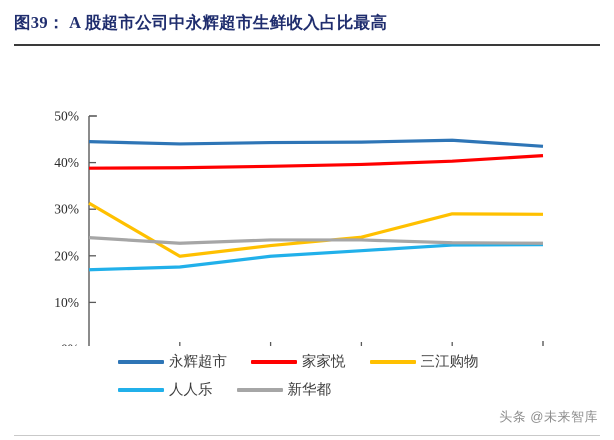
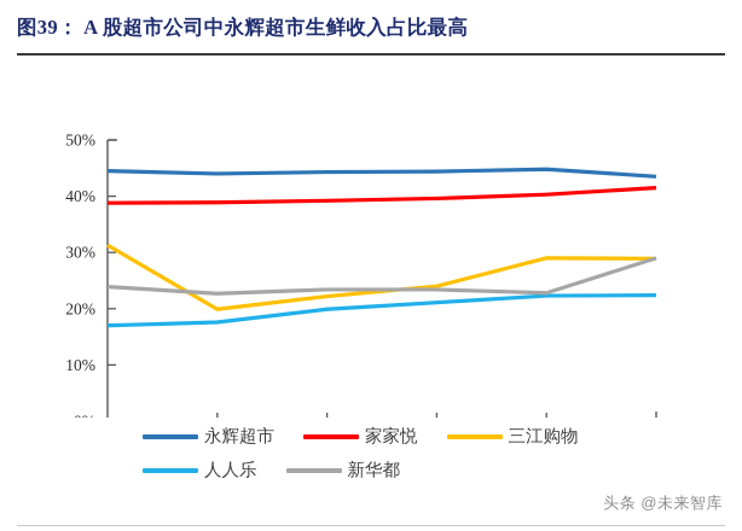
新华都/2019H1: 23% -> 29%
